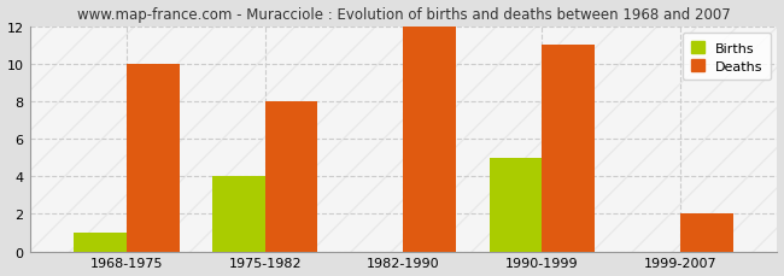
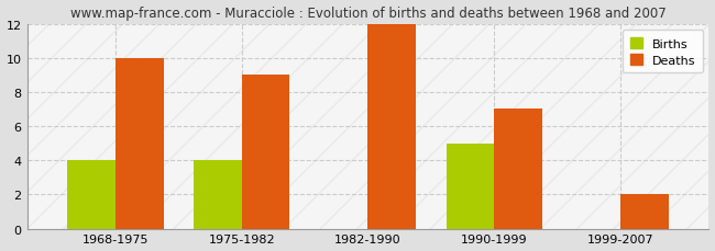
Births/1968-1975: 1 -> 4
Deaths/1975-1982: 8 -> 9
Deaths/1990-1999: 11 -> 7
